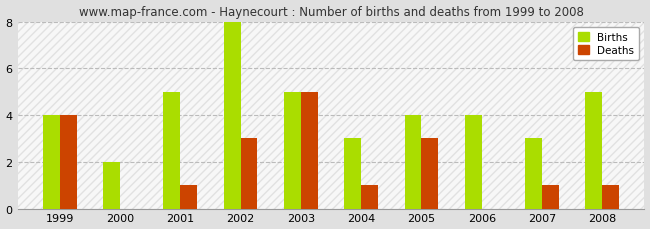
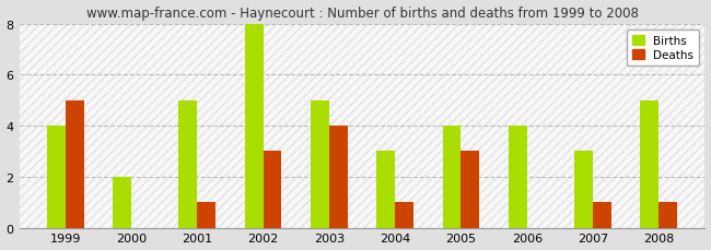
Deaths/1999: 4 -> 5
Deaths/2003: 5 -> 4
